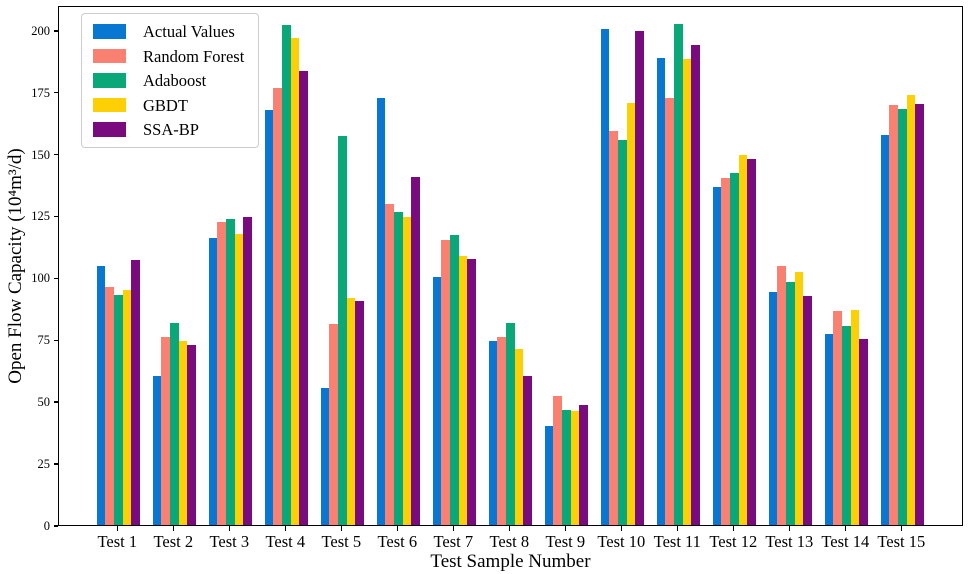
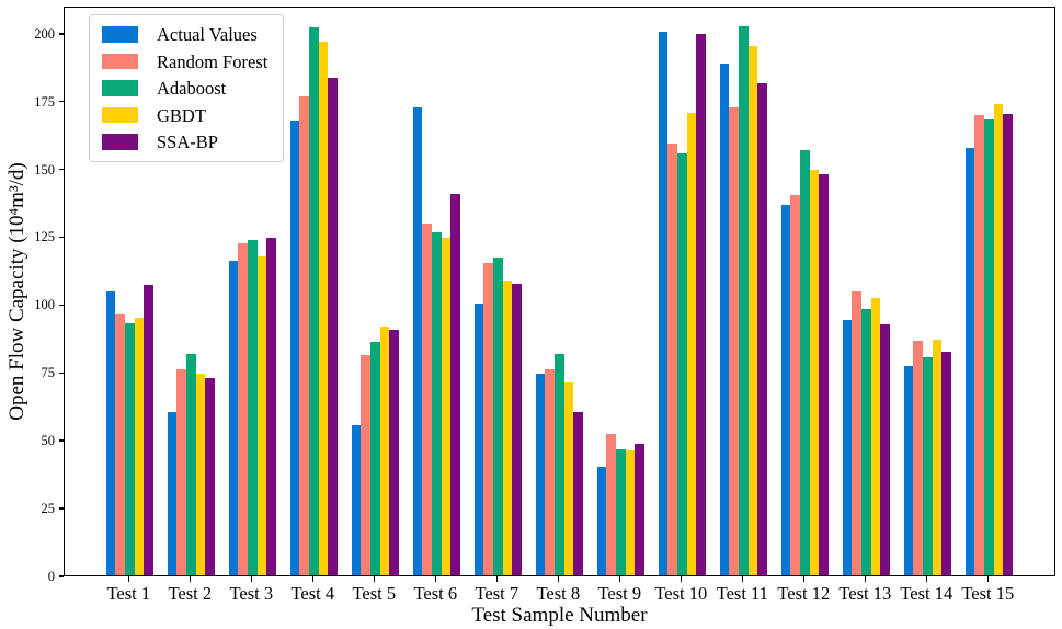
Adaboost/Test 5: 157 -> 86
GBDT/Test 11: 188 -> 195
SSA-BP/Test 11: 194 -> 182
Adaboost/Test 12: 142 -> 156
SSA-BP/Test 14: 75 -> 82
